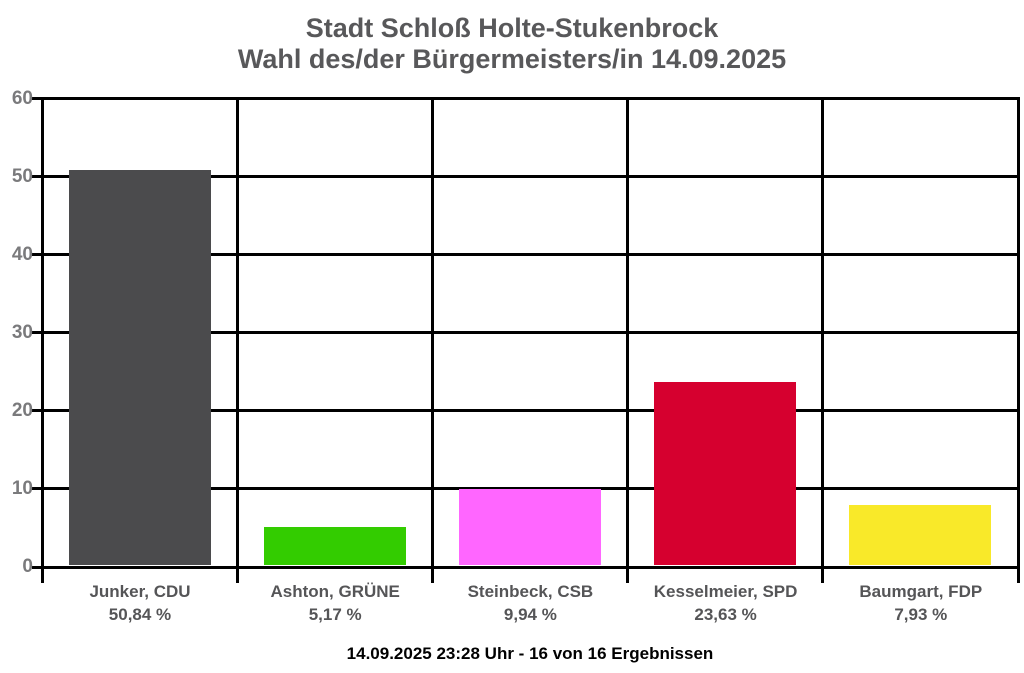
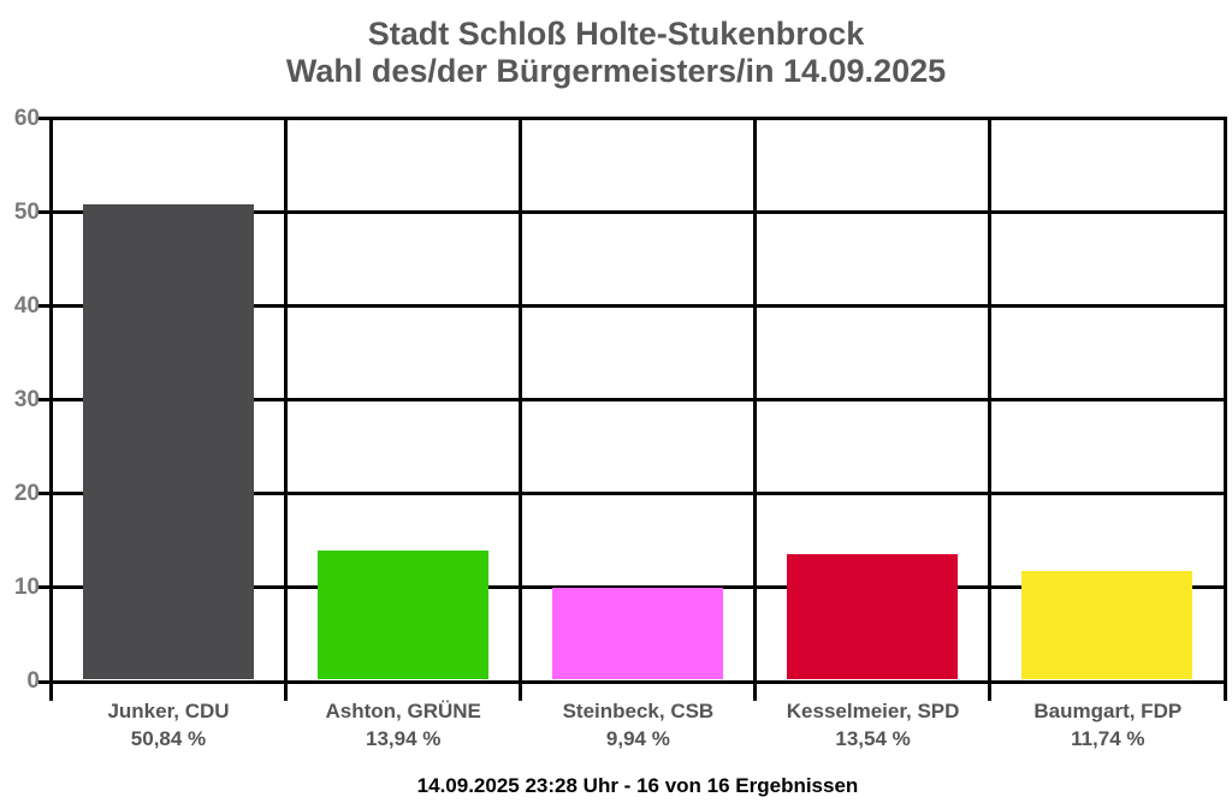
Ashton, GRÜNE: 5,17 -> 13,94
Kesselmeier, SPD: 23,63 -> 13,54
Baumgart, FDP: 7,93 -> 11,74
